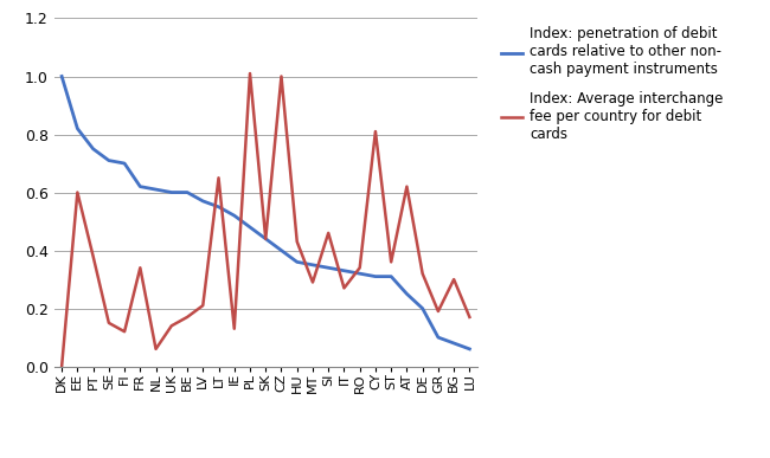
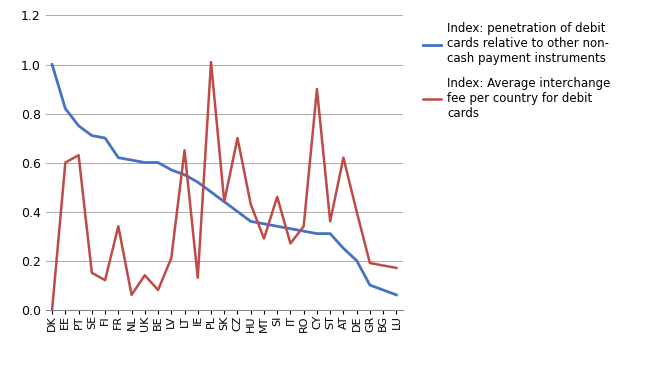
Index: Average interchange fee per country for debit cards/PT: 0.38 -> 0.63
Index: Average interchange fee per country for debit cards/BE: 0.17 -> 0.08
Index: Average interchange fee per country for debit cards/CZ: 1.00 -> 0.70
Index: Average interchange fee per country for debit cards/CY: 0.81 -> 0.90
Index: Average interchange fee per country for debit cards/DE: 0.32 -> 0.40
Index: Average interchange fee per country for debit cards/BG: 0.30 -> 0.18
